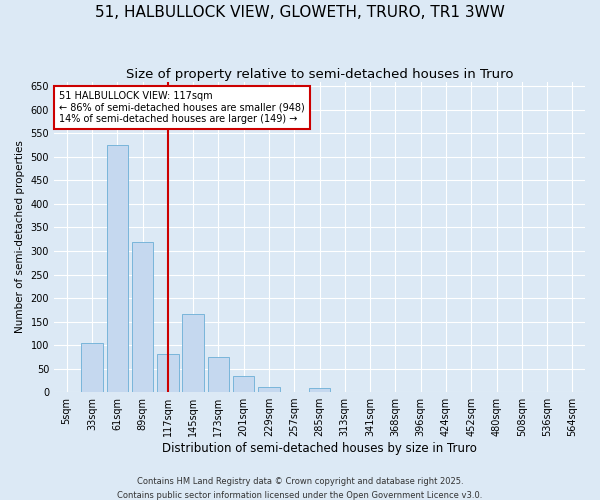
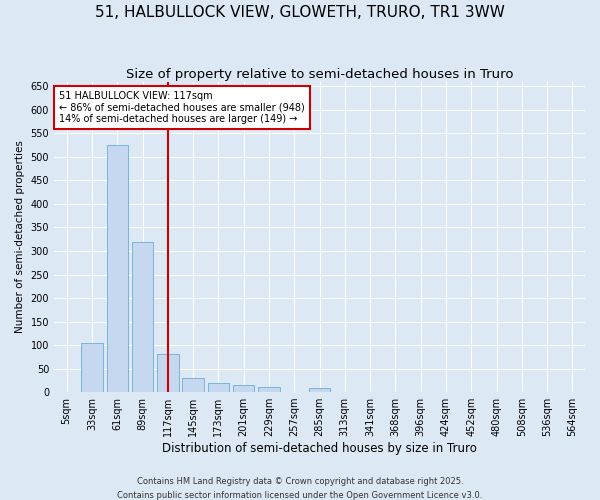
145sqm: 165 -> 30
173sqm: 75 -> 20
201sqm: 35 -> 15
